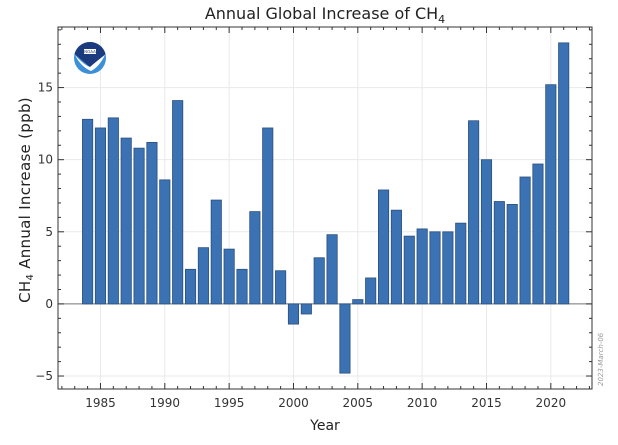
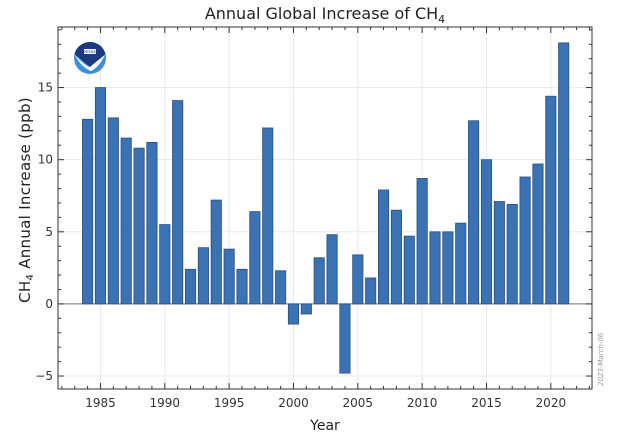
1985: 12.2 -> 15.0
1990: 8.6 -> 5.5
2005: 0.3 -> 3.4
2010: 5.2 -> 8.7
2020: 15.2 -> 14.4
